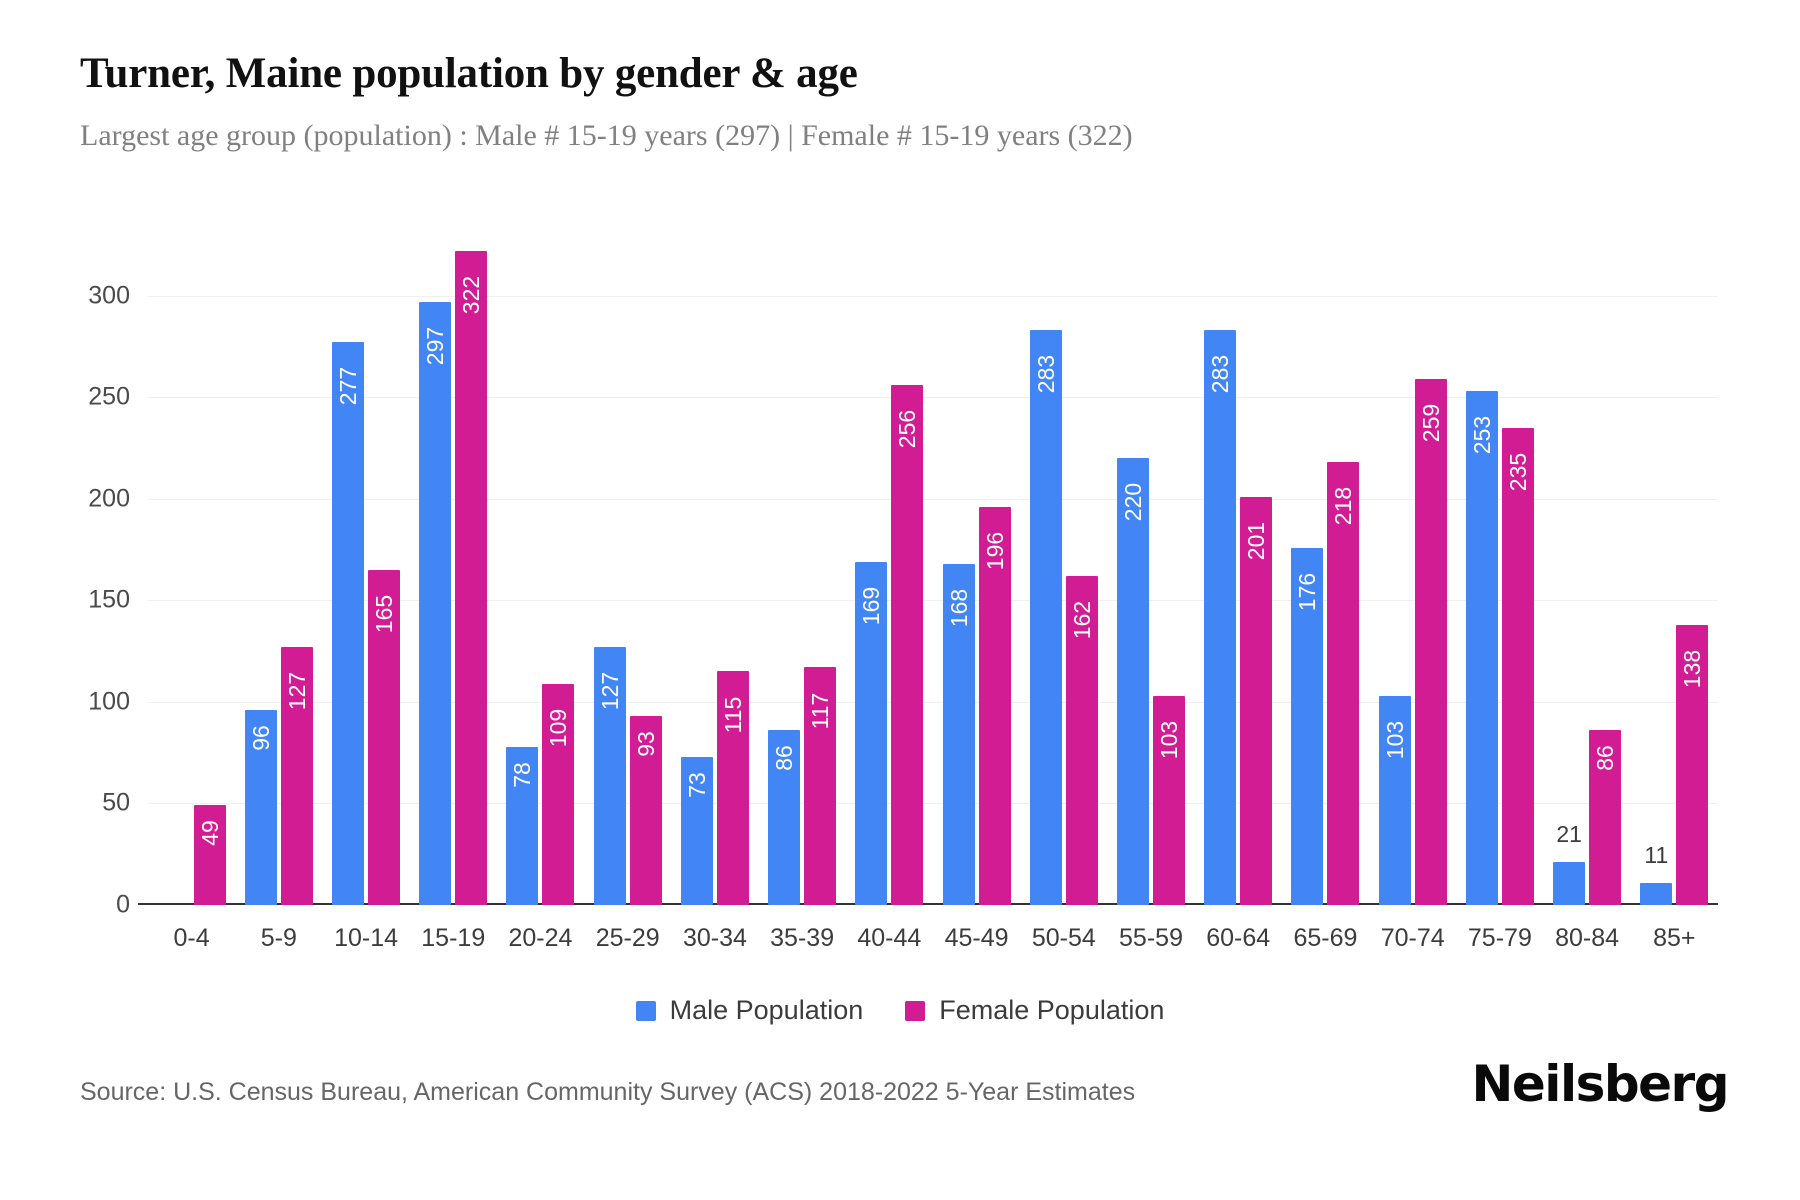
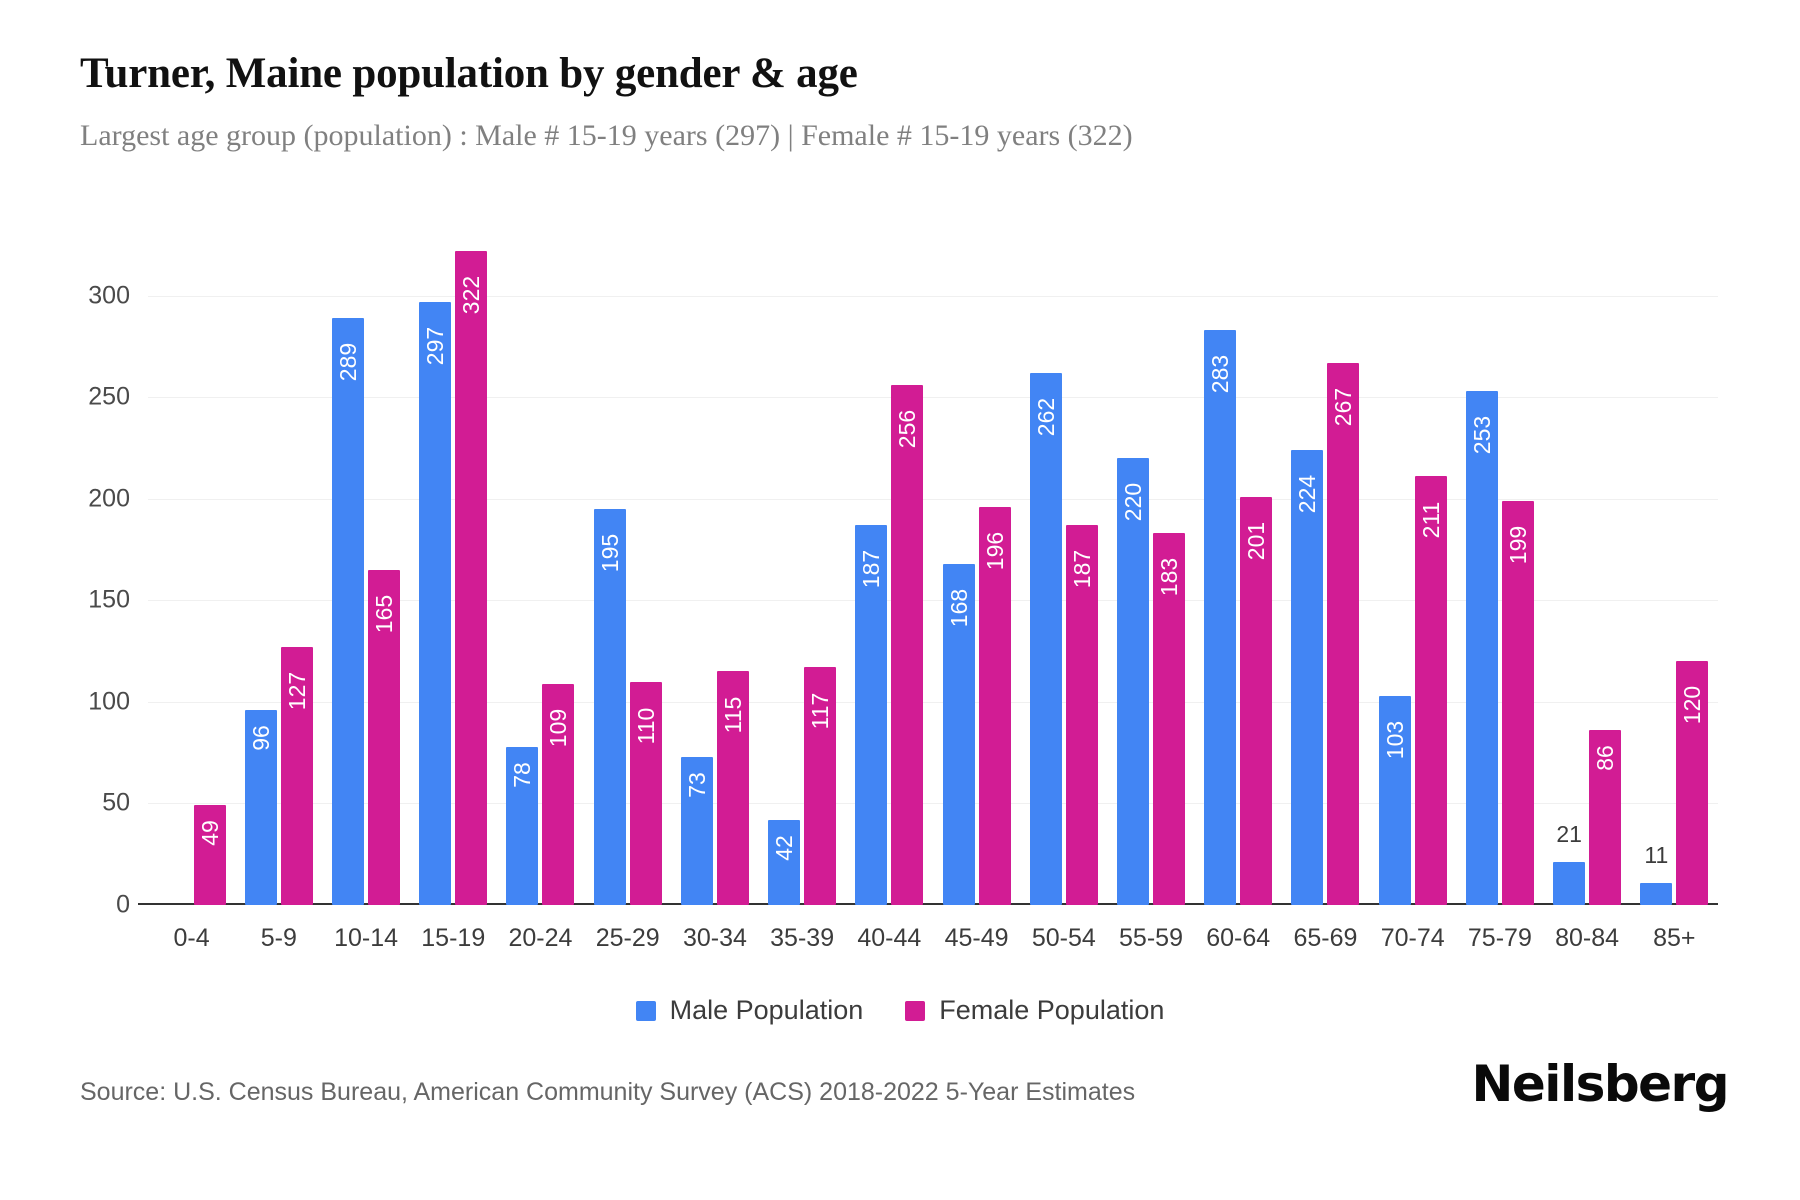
Male Population/10-14: 277 -> 289
Male Population/25-29: 127 -> 195
Female Population/25-29: 93 -> 110
Male Population/35-39: 86 -> 42
Male Population/40-44: 169 -> 187
Male Population/50-54: 283 -> 262
Female Population/50-54: 162 -> 187
Female Population/55-59: 103 -> 183
Male Population/65-69: 176 -> 224
Female Population/65-69: 218 -> 267
Female Population/70-74: 259 -> 211
Female Population/75-79: 235 -> 199
Female Population/85+: 138 -> 120
